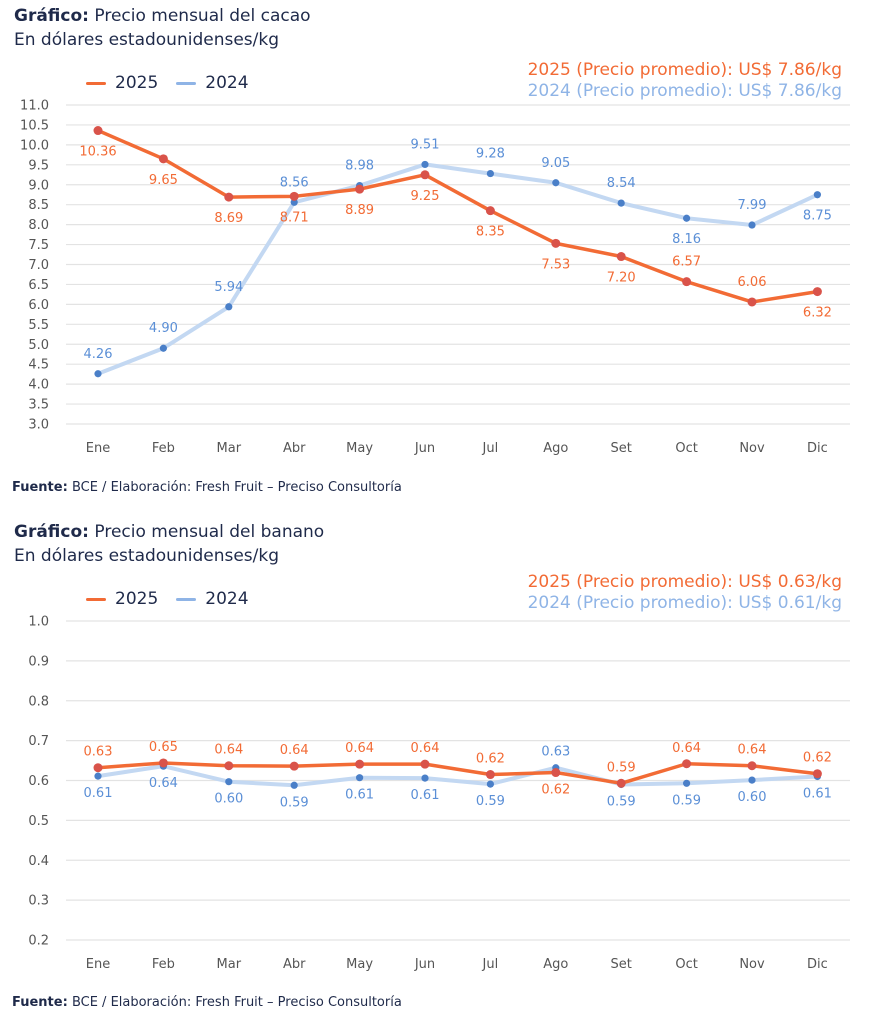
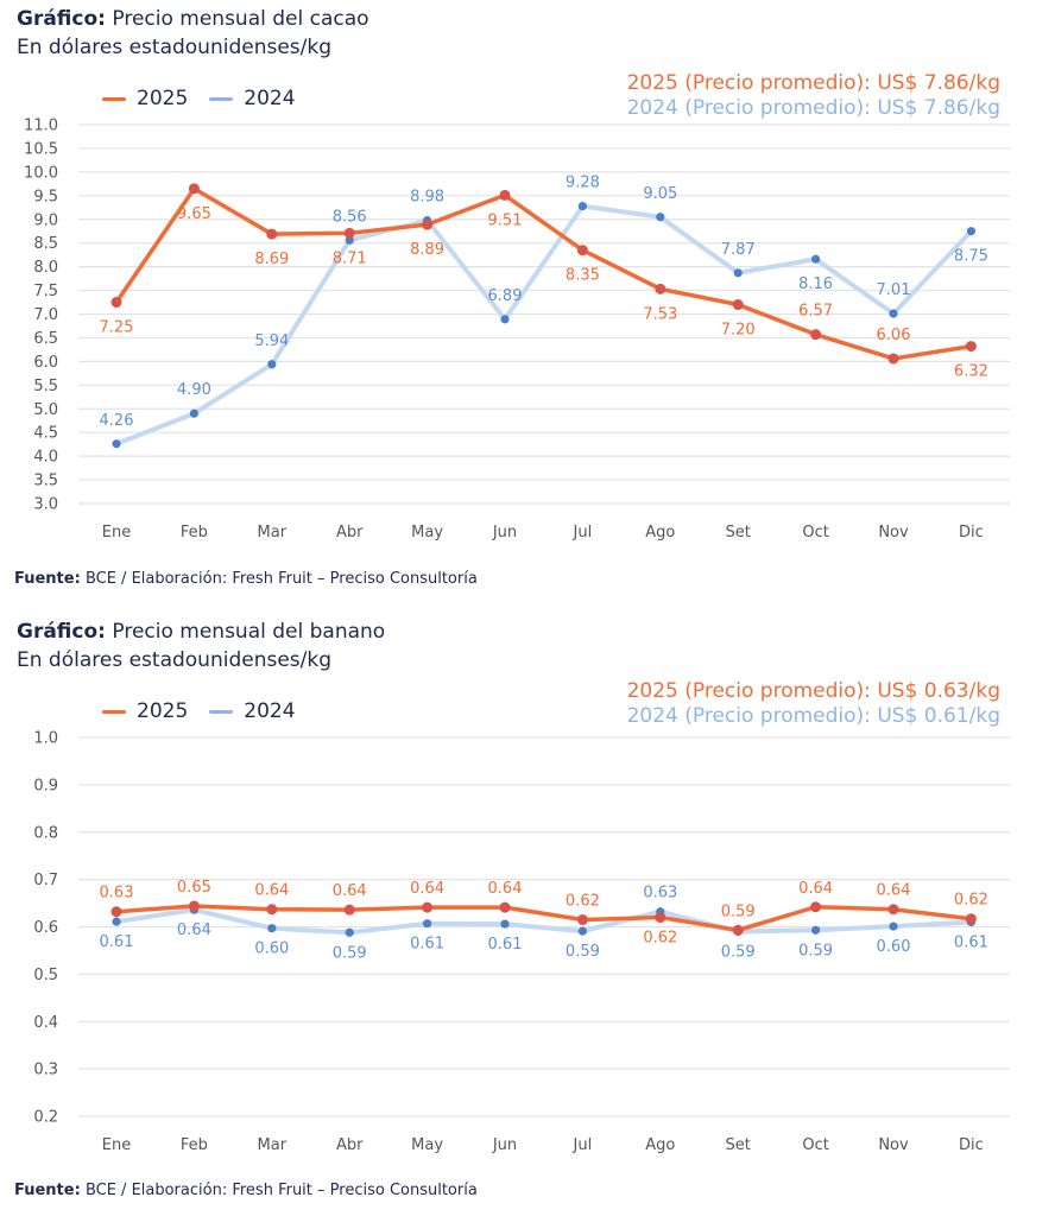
Precio mensual del cacao/2025/Ene: 10.36 -> 7.25
Precio mensual del cacao/2025/Jun: 9.25 -> 9.51
Precio mensual del cacao/2024/Jun: 9.51 -> 6.89
Precio mensual del cacao/2024/Set: 8.54 -> 7.87
Precio mensual del cacao/2024/Nov: 7.99 -> 7.01
